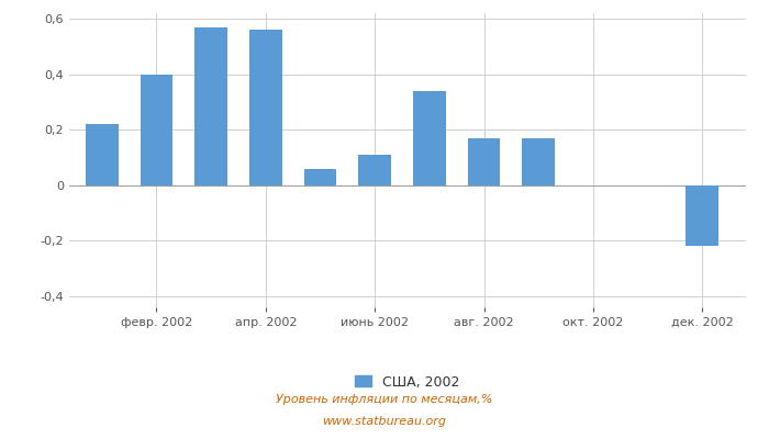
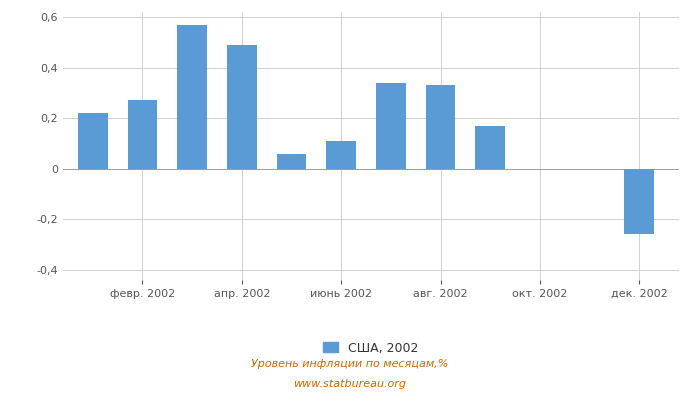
февр. 2002: 0,40 -> 0,27
апр. 2002: 0,56 -> 0,49
авг. 2002: 0,17 -> 0,33
дек. 2002: -0,22 -> -0,26
